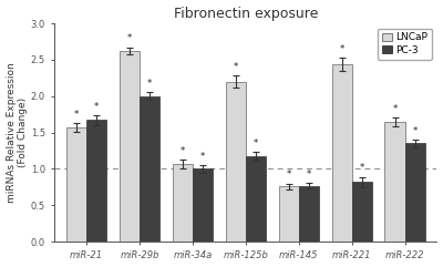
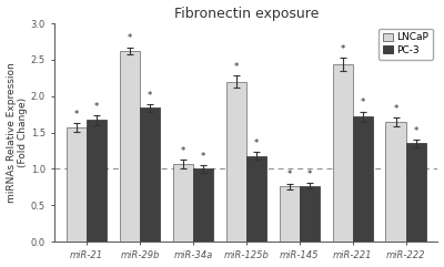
PC-3/miR-29b: 2.00 -> 1.84
PC-3/miR-221: 0.82 -> 1.72
